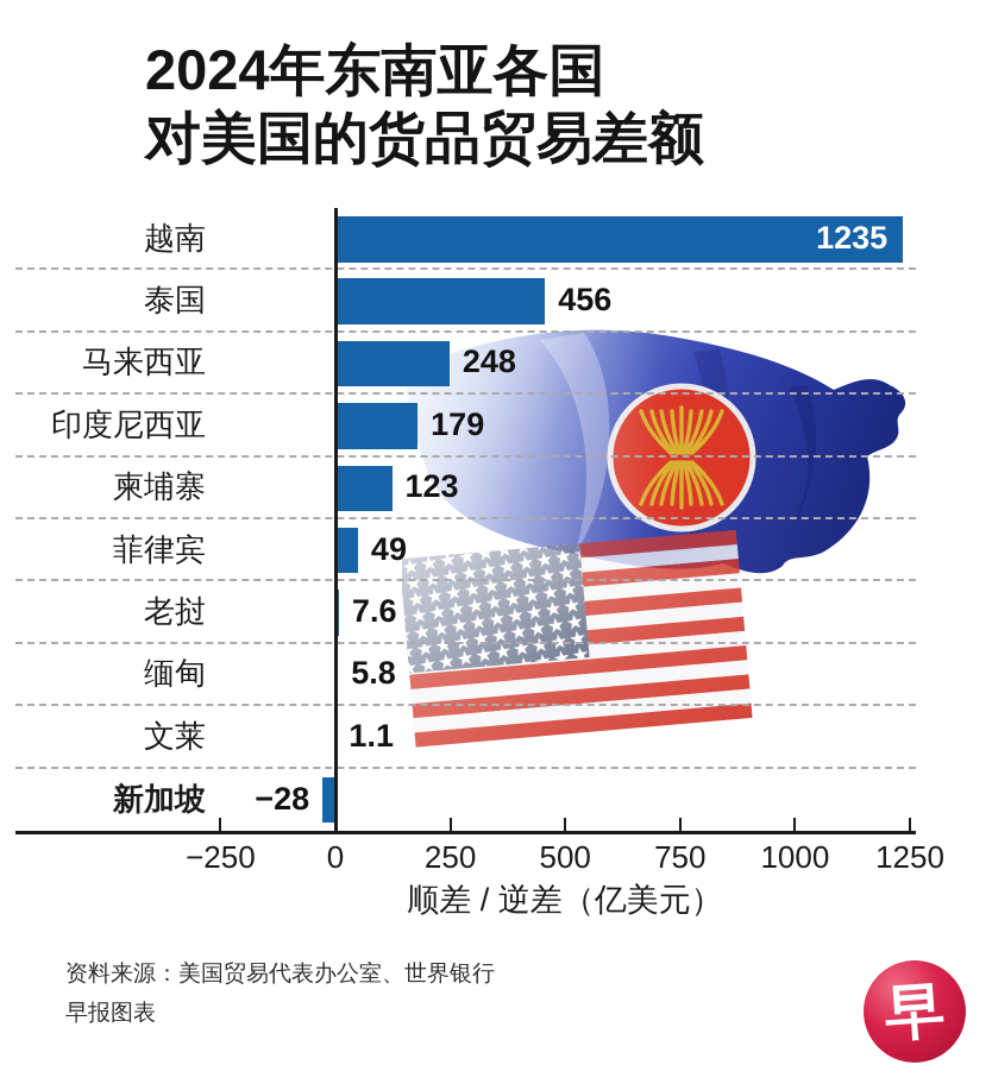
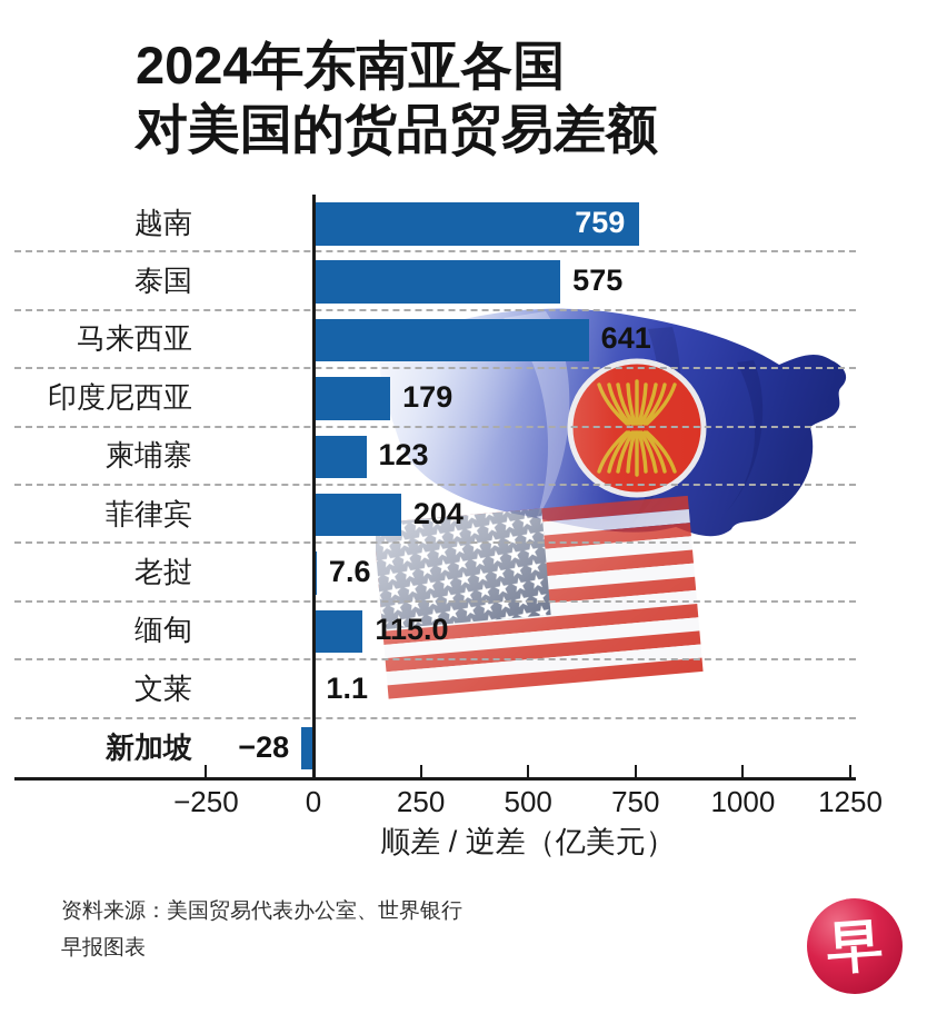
越南: 1235 -> 759
泰国: 456 -> 575
马来西亚: 248 -> 641
菲律宾: 49 -> 204
缅甸: 5.8 -> 115.0
